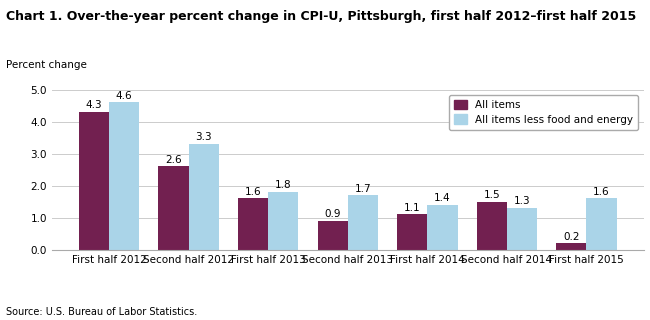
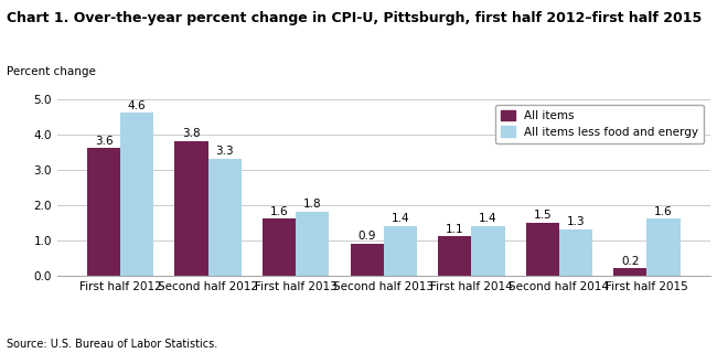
All items/First half 2012: 4.3 -> 3.6
All items/Second half 2012: 2.6 -> 3.8
All items less food and energy/Second half 2013: 1.7 -> 1.4
